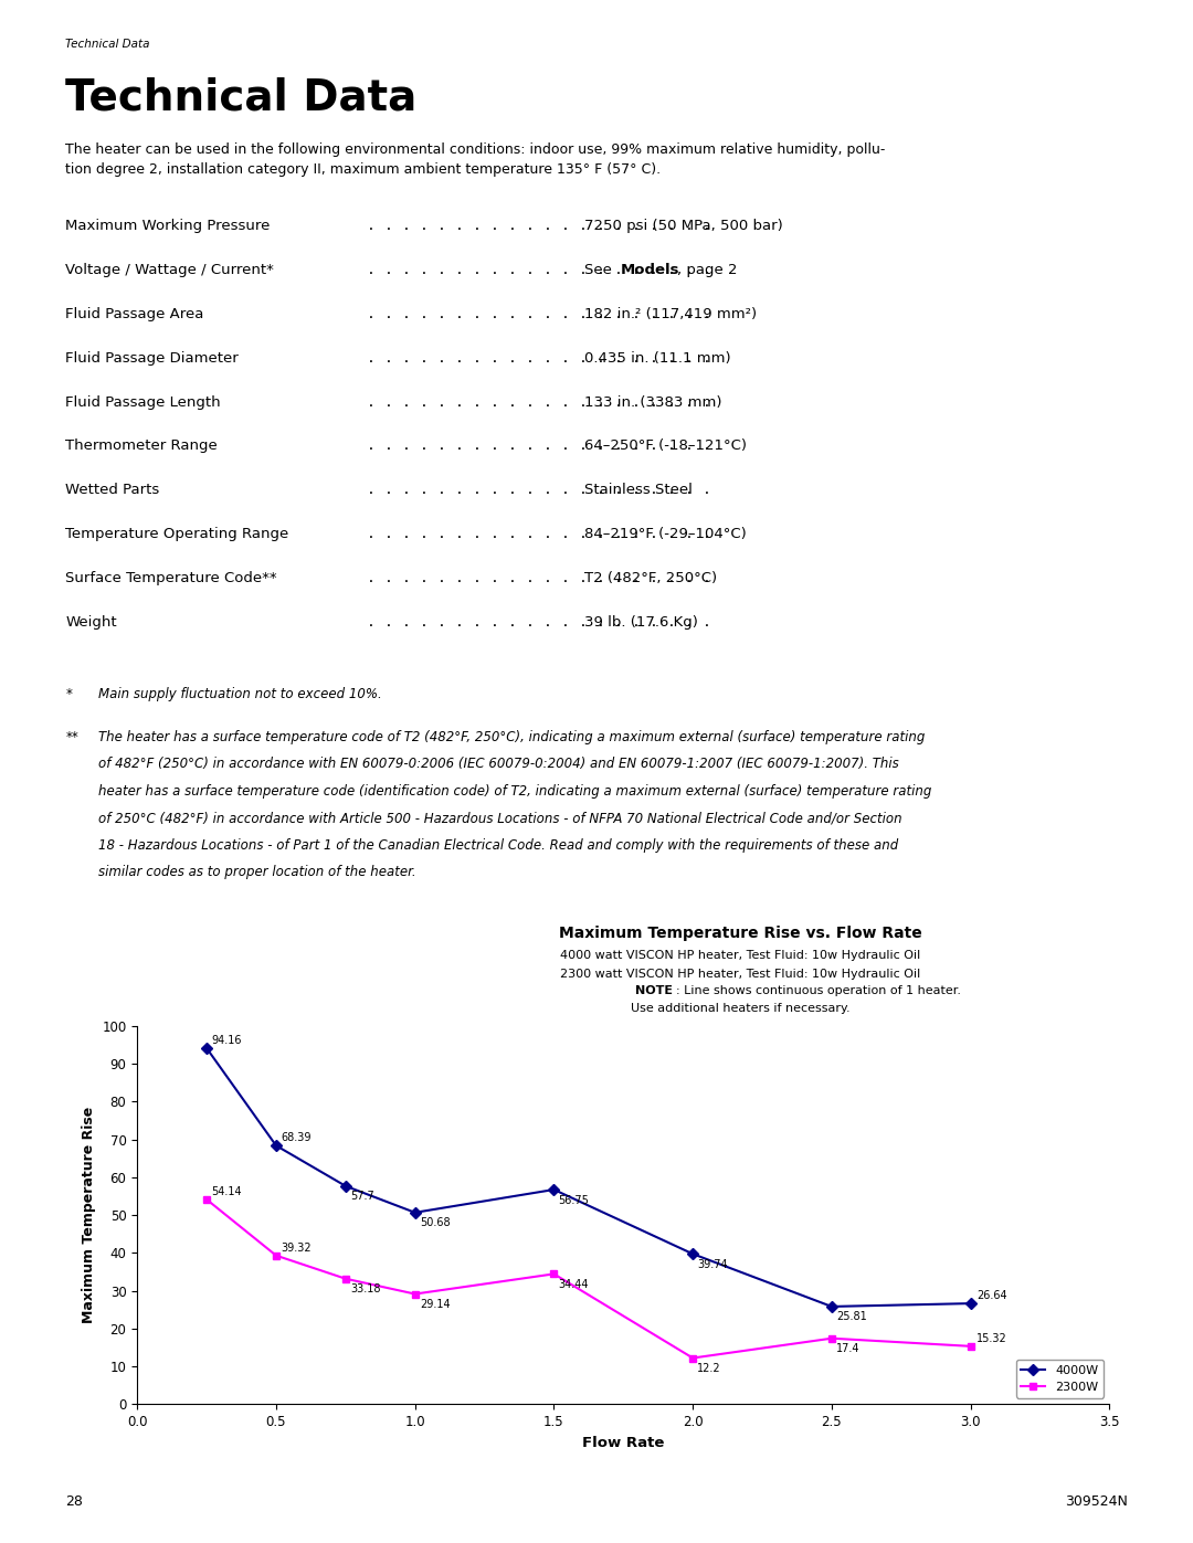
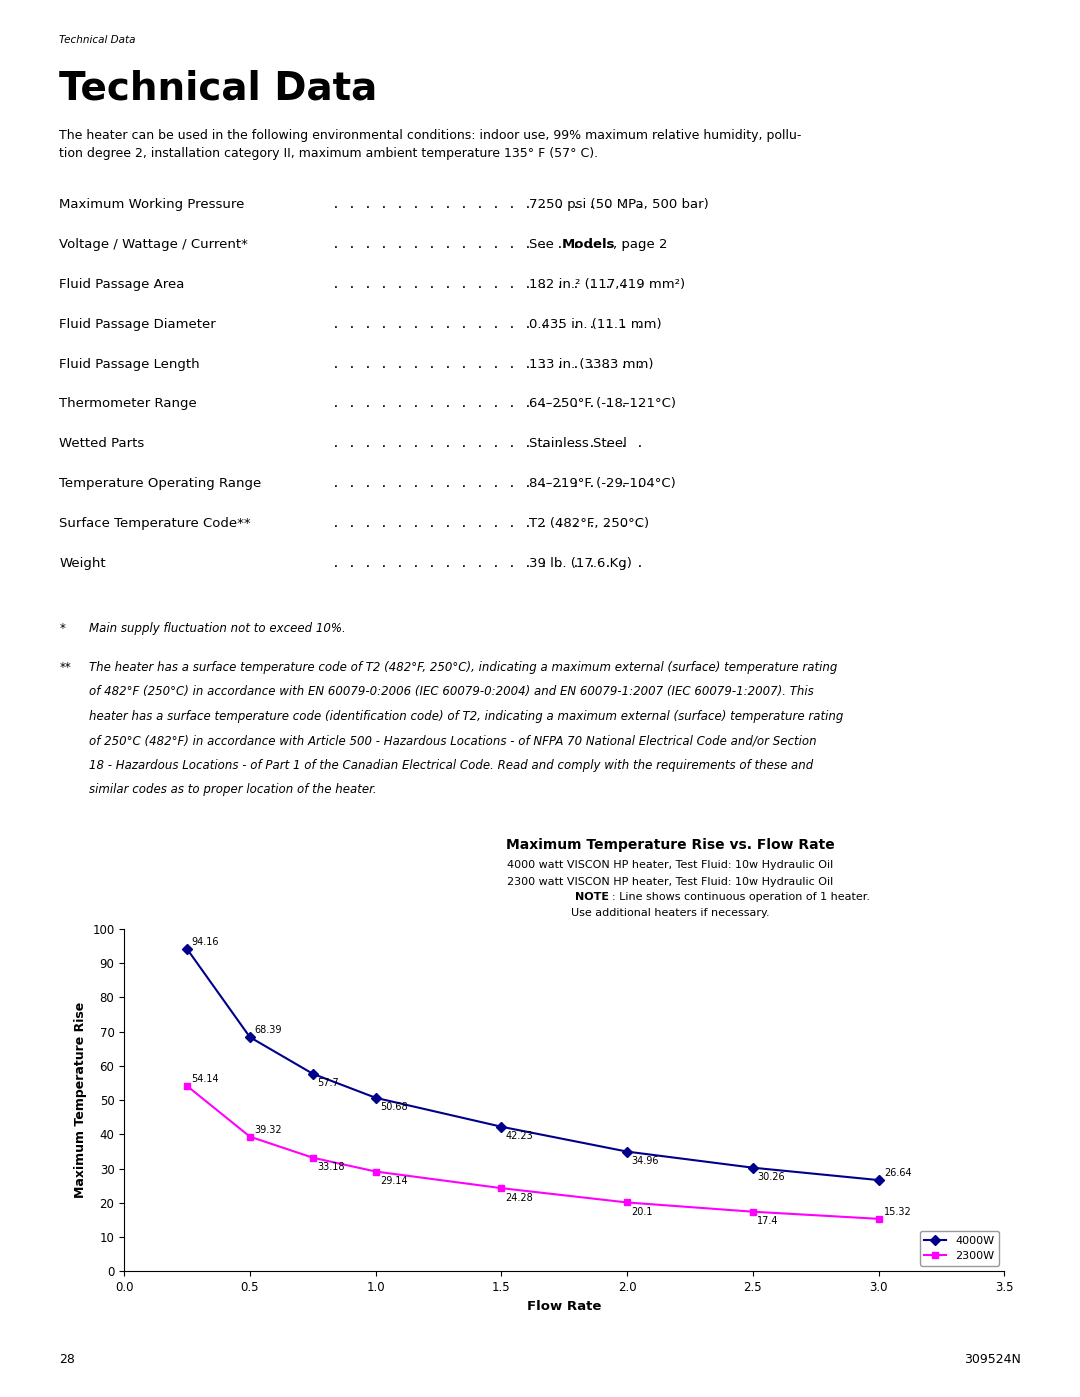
4000W/1.5: 56.75 -> 42.23
2300W/1.5: 34.44 -> 24.28
4000W/2.0: 39.74 -> 34.96
2300W/2.0: 12.2 -> 20.1
4000W/2.5: 25.81 -> 30.26
